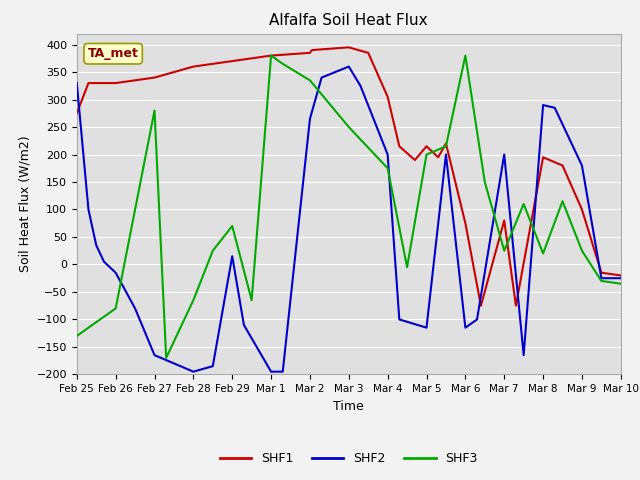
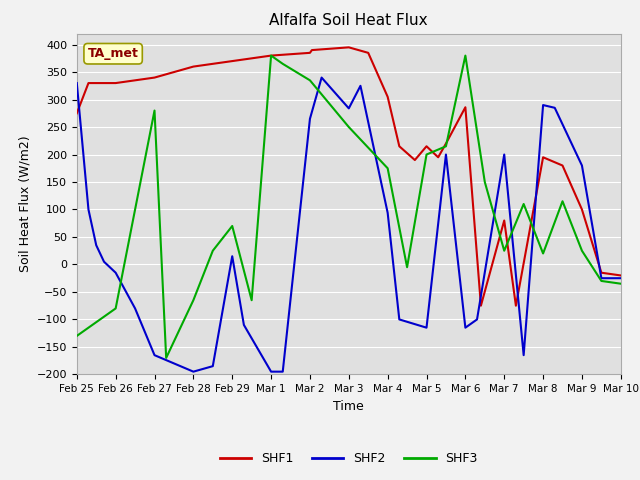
SHF2/Mar 3: 360 -> 284
SHF2/Mar 4: 200 -> 94
SHF1/Mar 6: 75 -> 286
